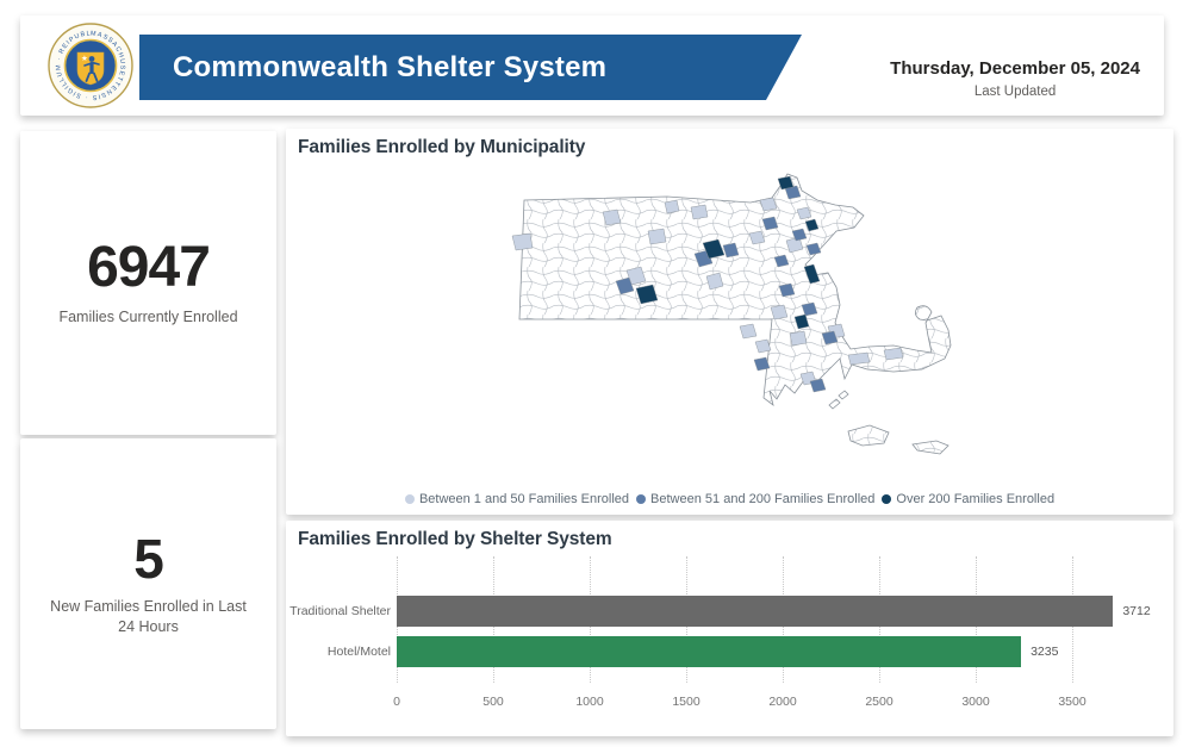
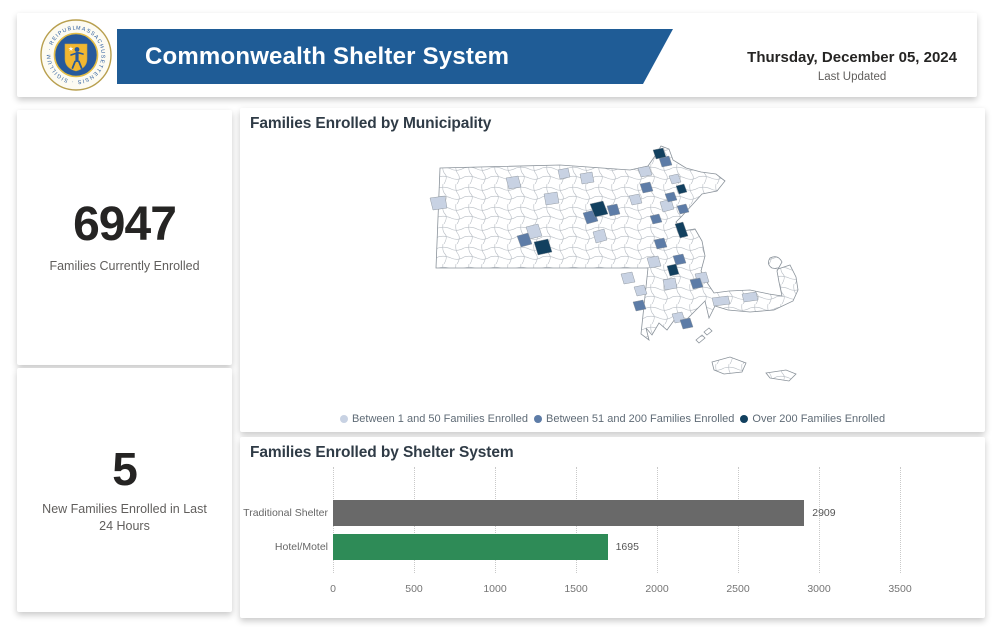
Families Enrolled by Shelter System/Traditional Shelter: 3712 -> 2909
Families Enrolled by Shelter System/Hotel/Motel: 3235 -> 1695
